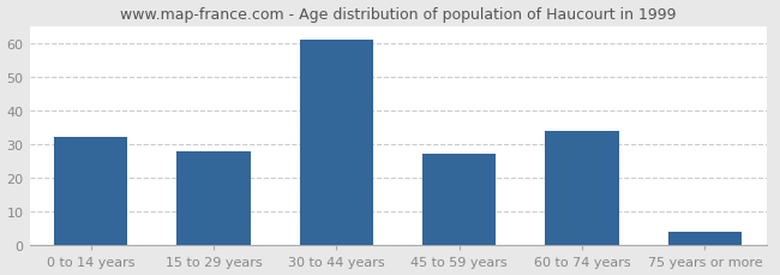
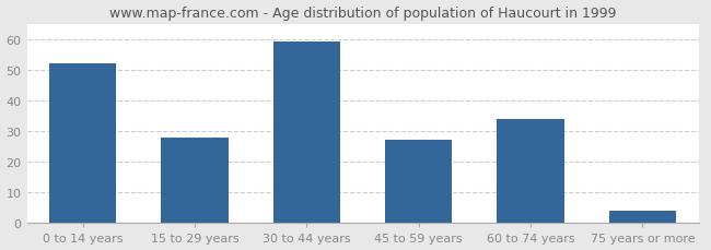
0 to 14 years: 32 -> 52
30 to 44 years: 61 -> 59
